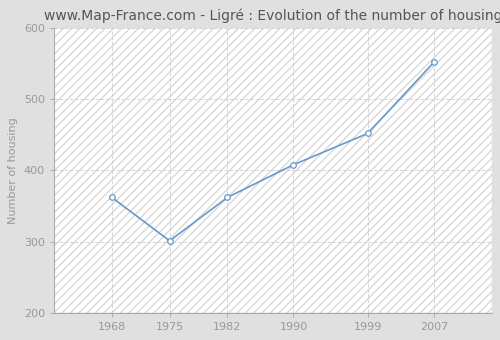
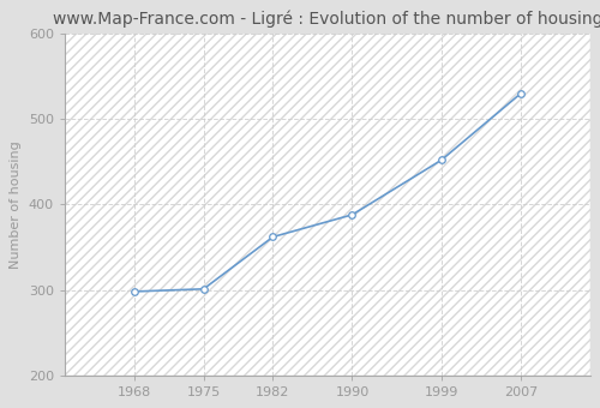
1968: 362 -> 298
1990: 408 -> 388
2007: 552 -> 530
